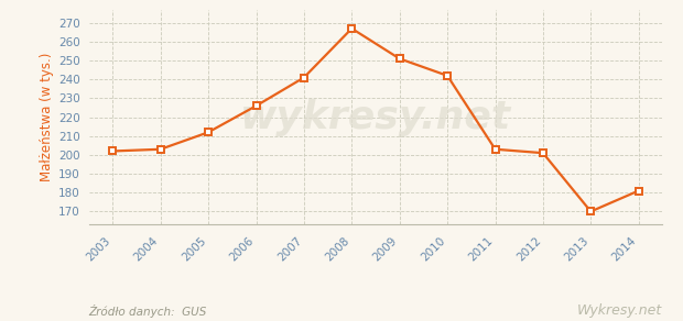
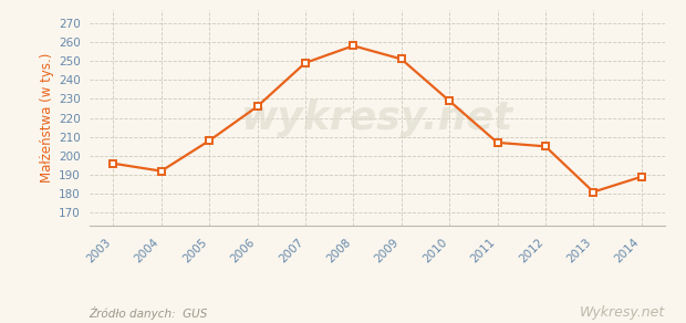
2003: 202 -> 196
2004: 203 -> 192
2005: 212 -> 208
2007: 241 -> 249
2008: 267 -> 258
2010: 242 -> 229
2011: 203 -> 207
2012: 201 -> 205
2013: 170 -> 181
2014: 181 -> 189
